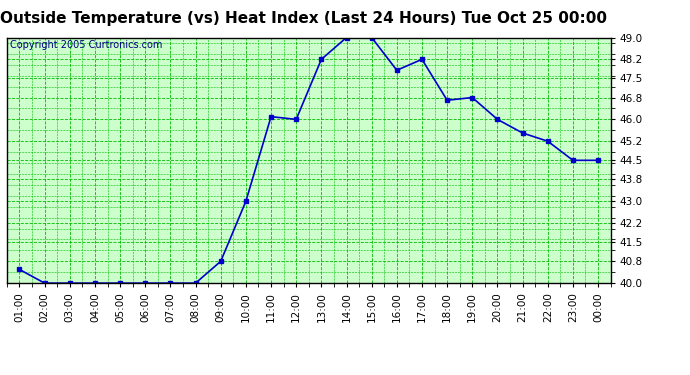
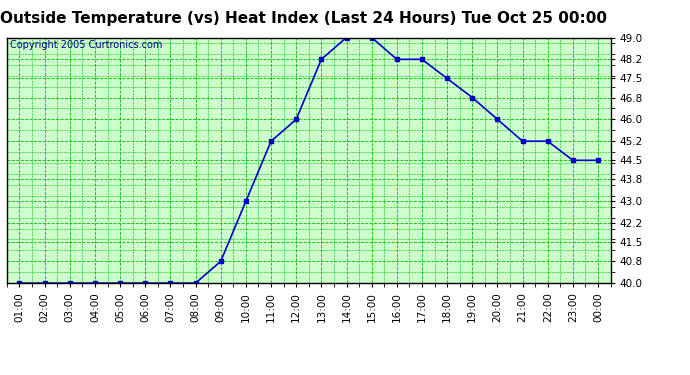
01:00: 40.5 -> 40.0
11:00: 46.1 -> 45.2
16:00: 47.8 -> 48.2
18:00: 46.7 -> 47.5
21:00: 45.5 -> 45.2
